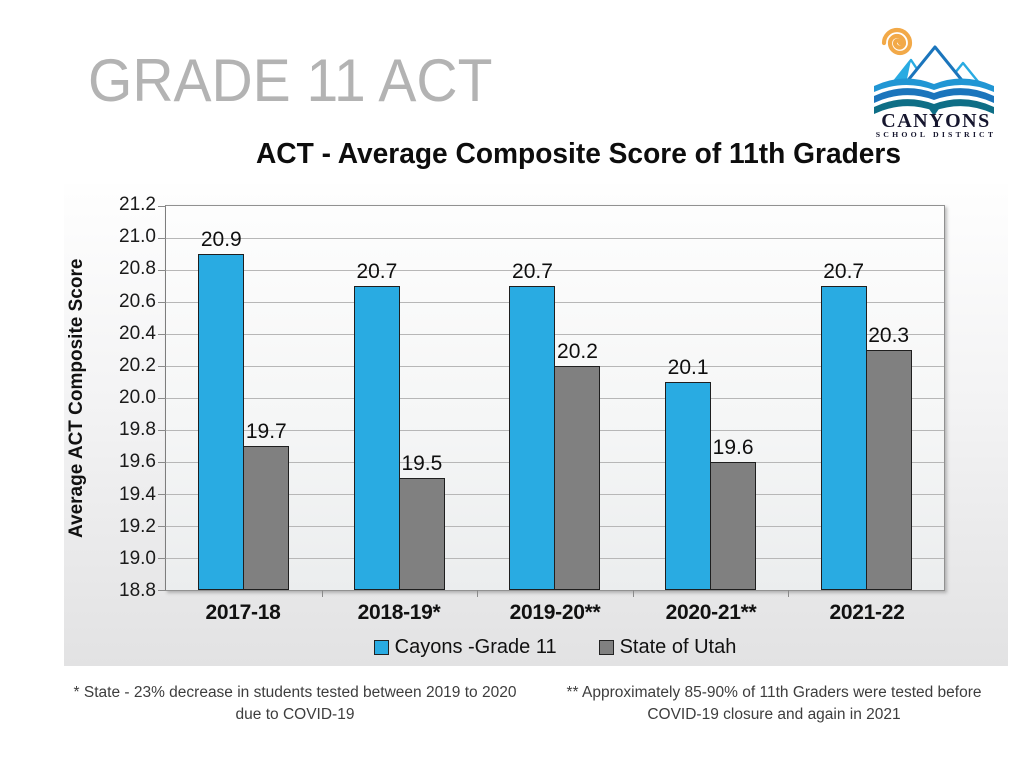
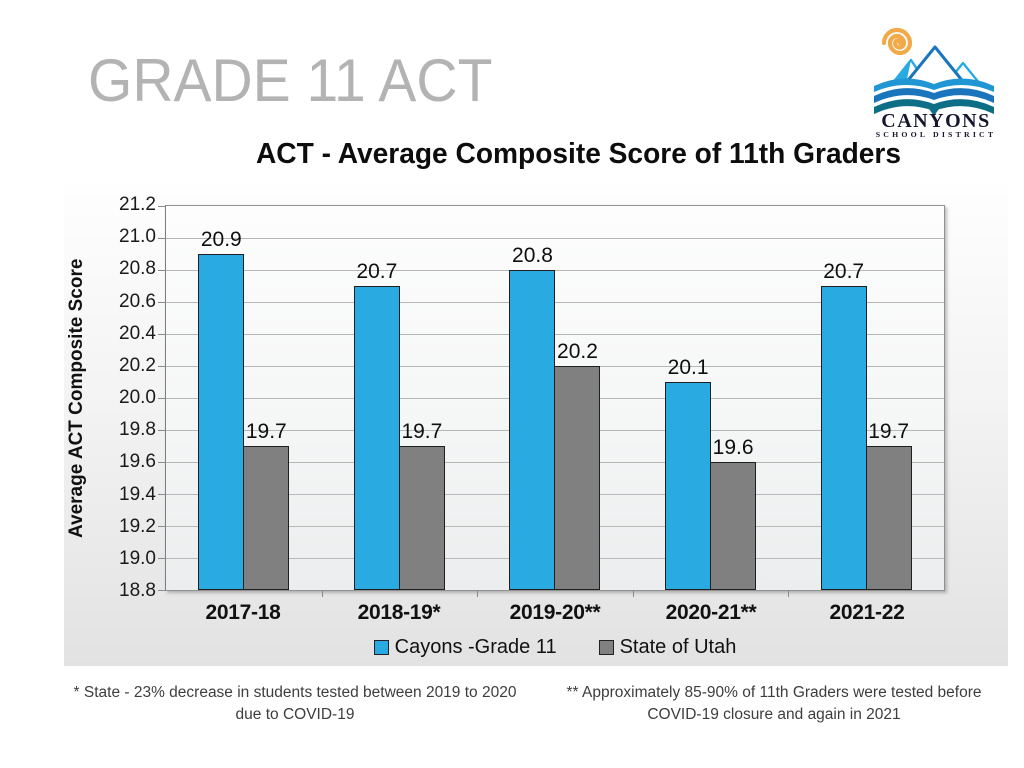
State of Utah/2018-19*: 19.5 -> 19.7
Cayons -Grade 11/2019-20**: 20.7 -> 20.8
State of Utah/2021-22: 20.3 -> 19.7
